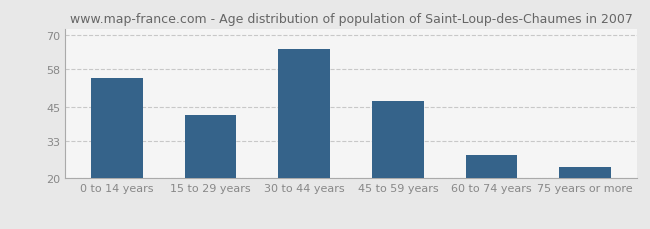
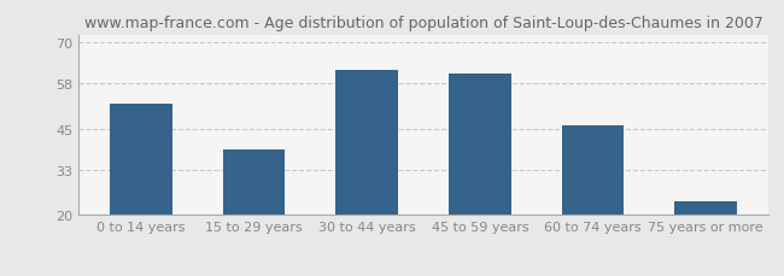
0 to 14 years: 55 -> 52
15 to 29 years: 42 -> 39
30 to 44 years: 65 -> 62
45 to 59 years: 47 -> 61
60 to 74 years: 28 -> 46
